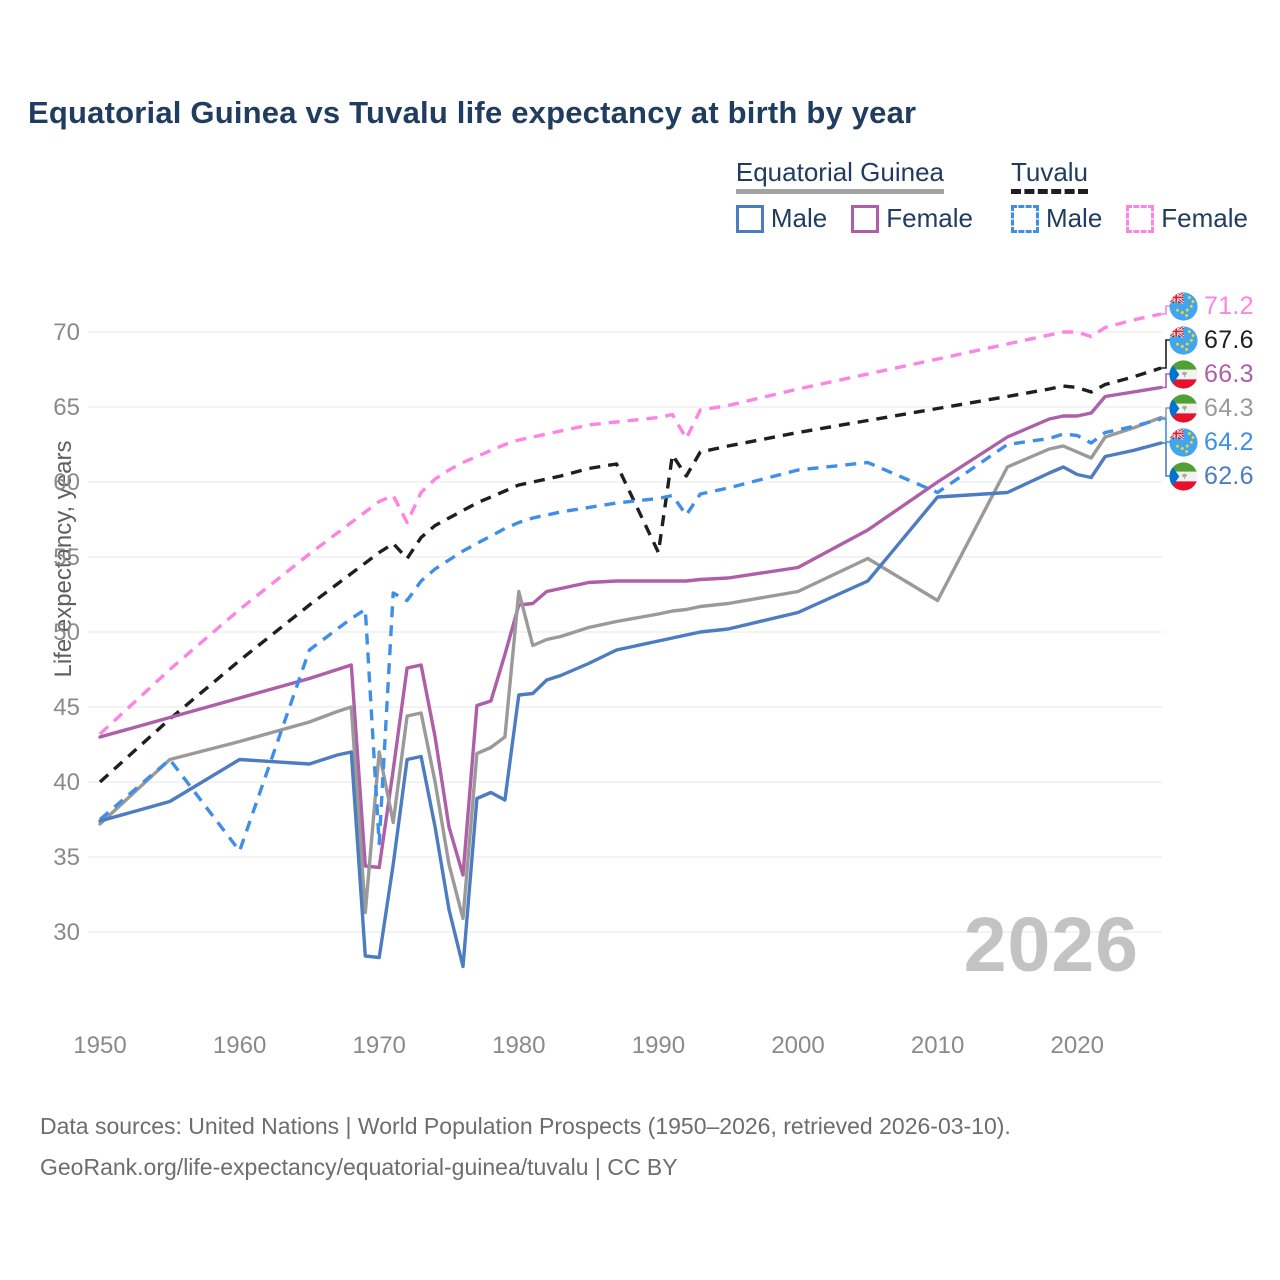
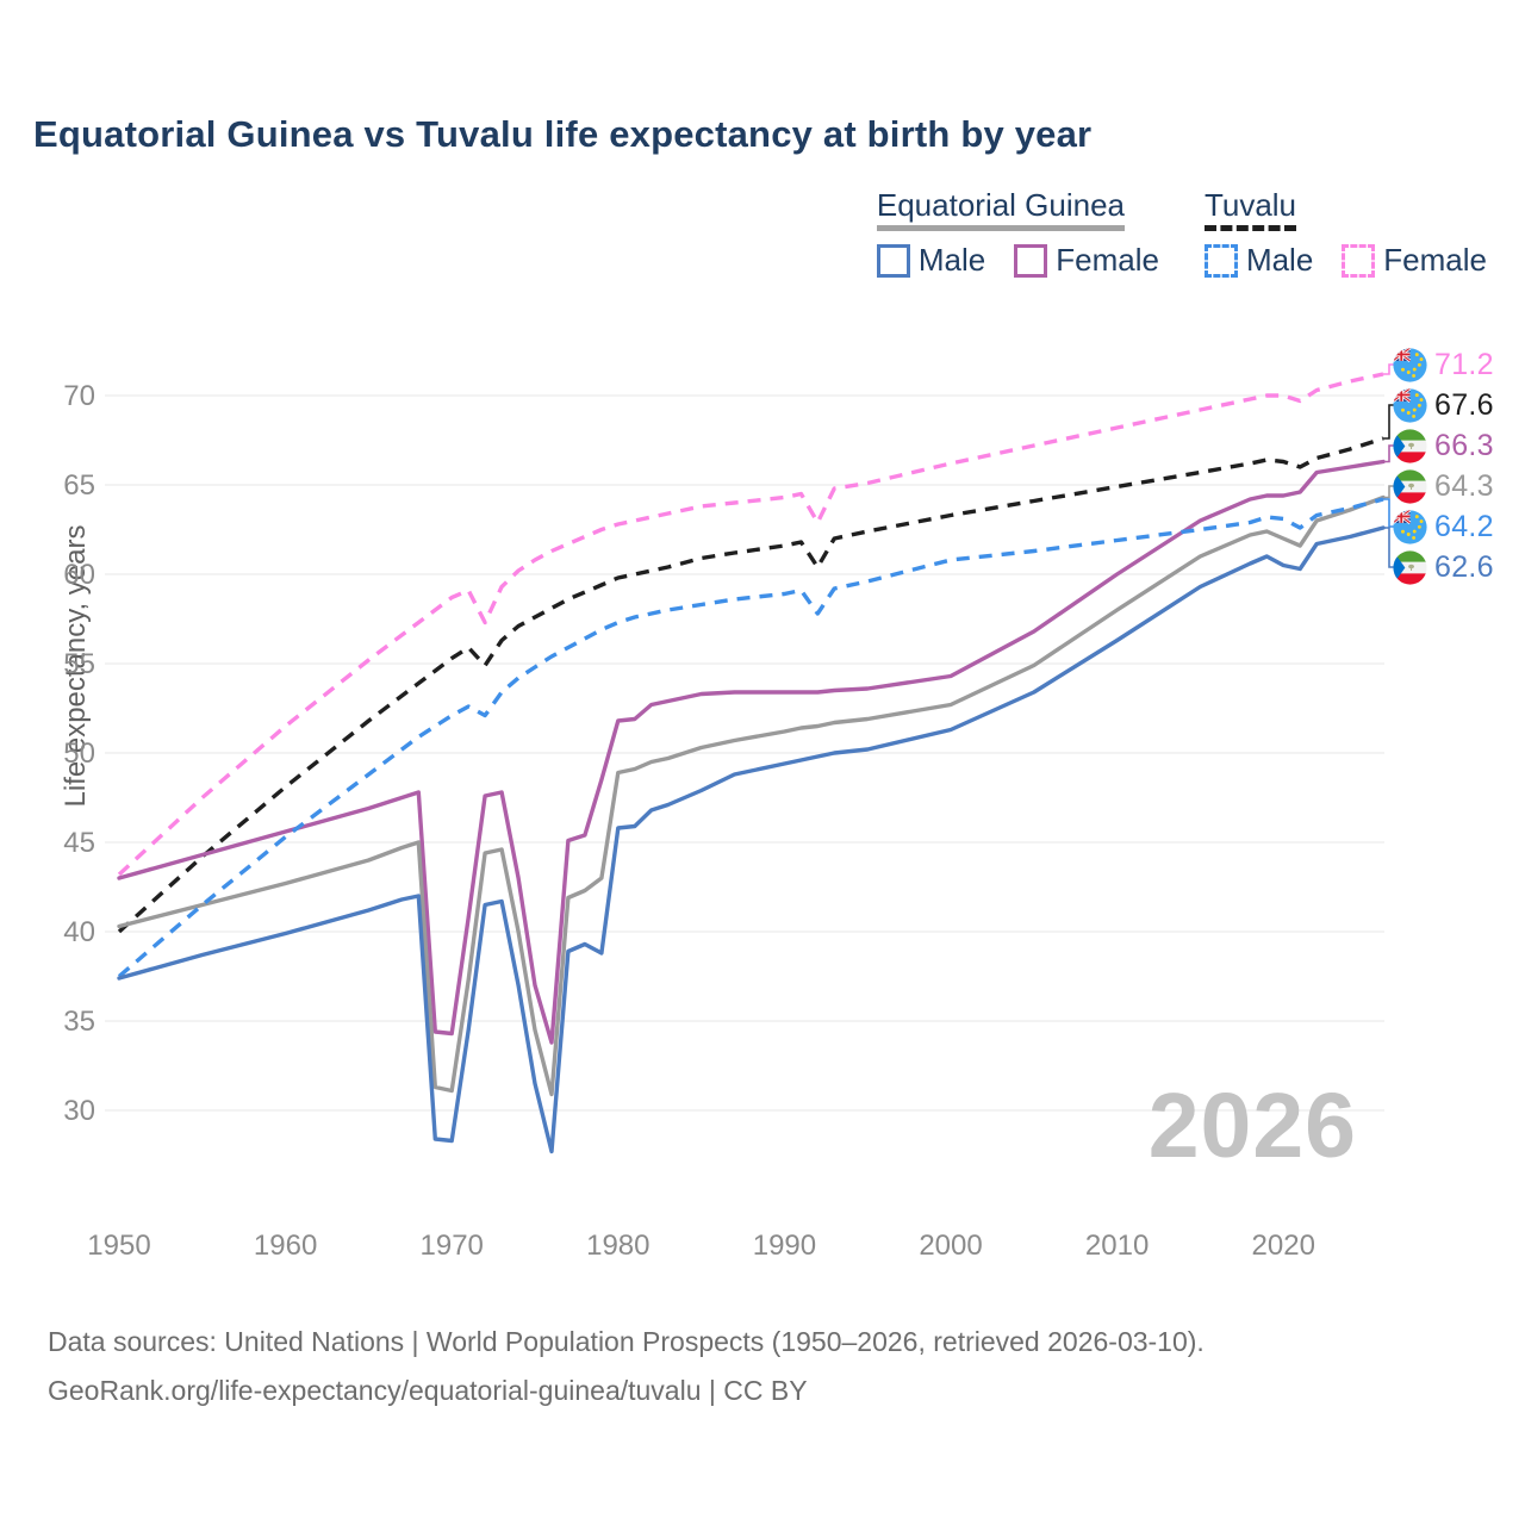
Equatorial Guinea/1950: 37.2 -> 40.3
Tuvalu Male/1960: 35.4 -> 45.3
Equatorial Guinea Male/1960: 41.5 -> 39.9
Equatorial Guinea/1970: 42.0 -> 31.1
Tuvalu Male/1970: 35.9 -> 52.1
Equatorial Guinea/1980: 52.7 -> 48.9
Tuvalu/1990: 55.3 -> 61.6
Equatorial Guinea/2010: 52.1 -> 58.0
Tuvalu Male/2010: 59.3 -> 61.9
Equatorial Guinea Male/2010: 59.0 -> 56.3
